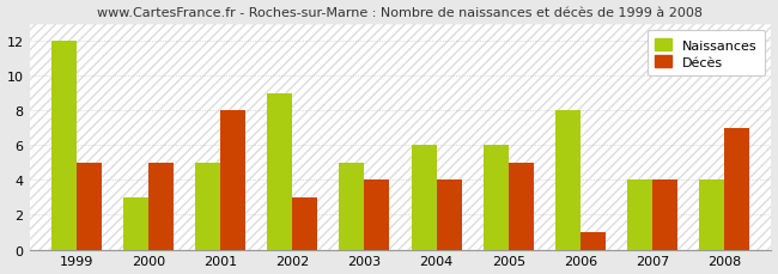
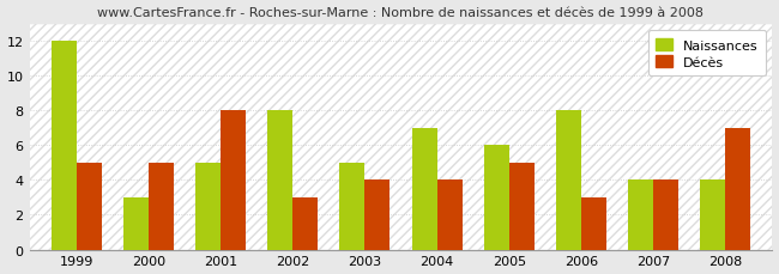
Naissances/2002: 9 -> 8
Naissances/2004: 6 -> 7
Décès/2006: 1 -> 3
